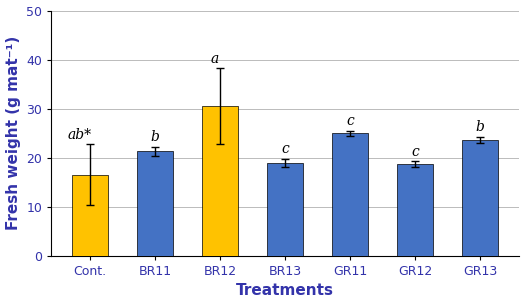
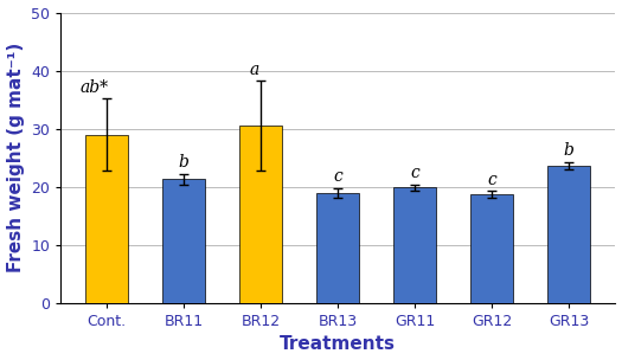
Cont.: 16.5 -> 29.0
GR11: 25.0 -> 19.9
